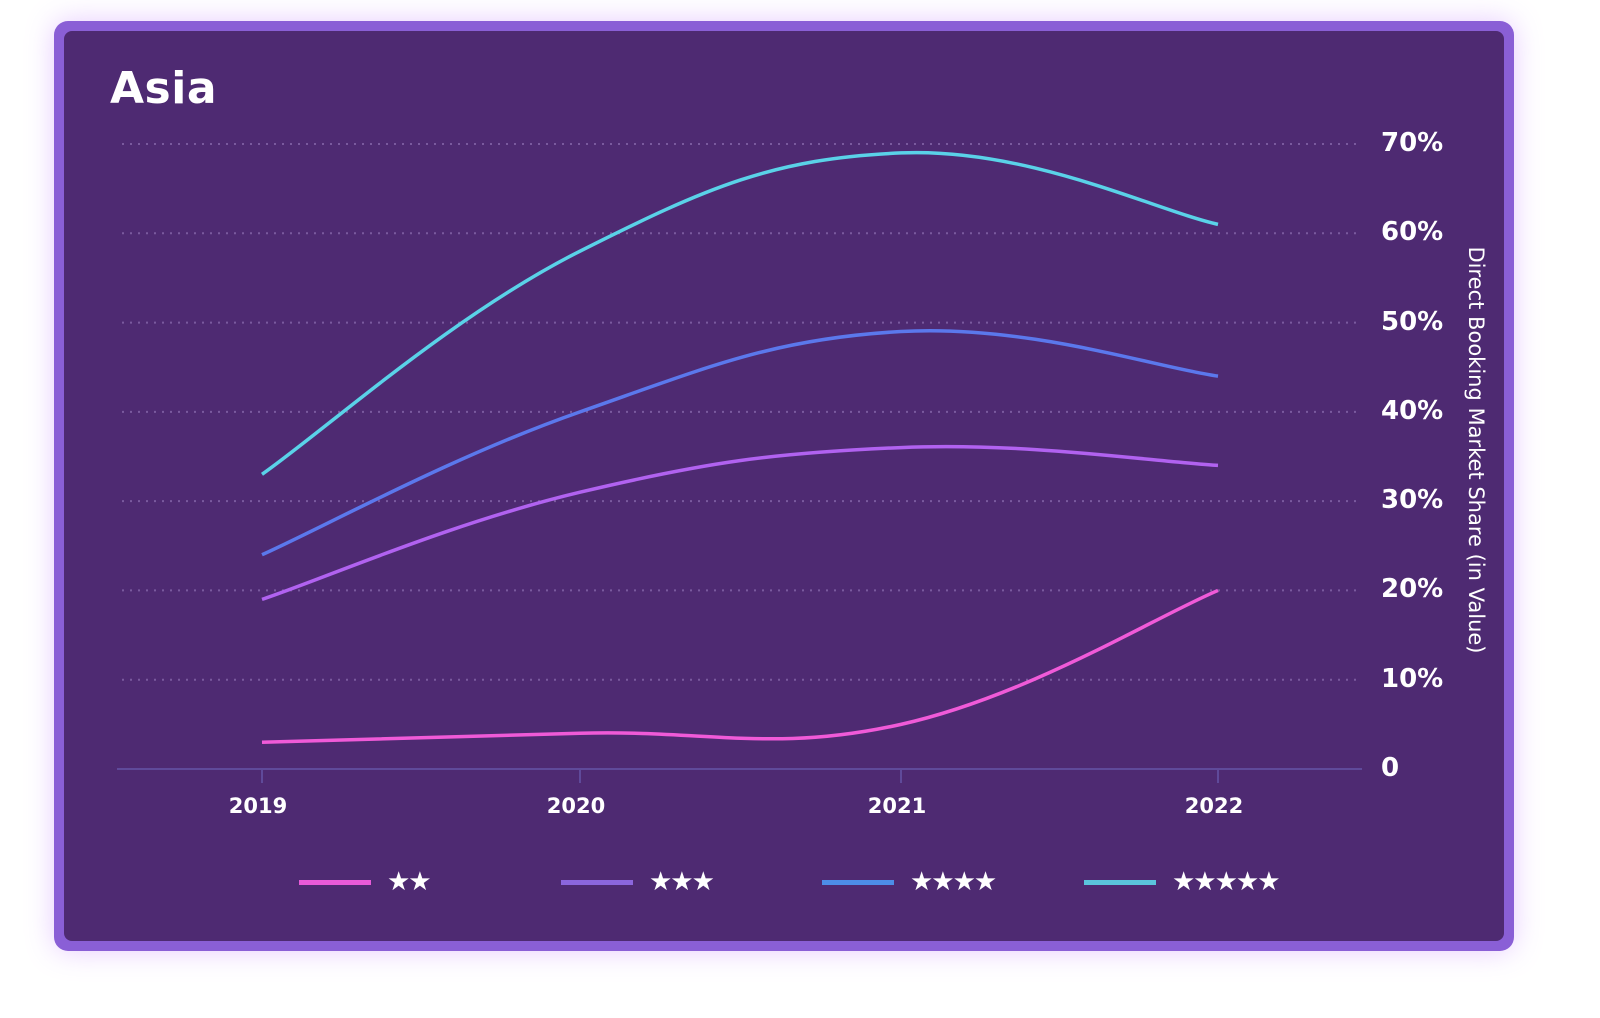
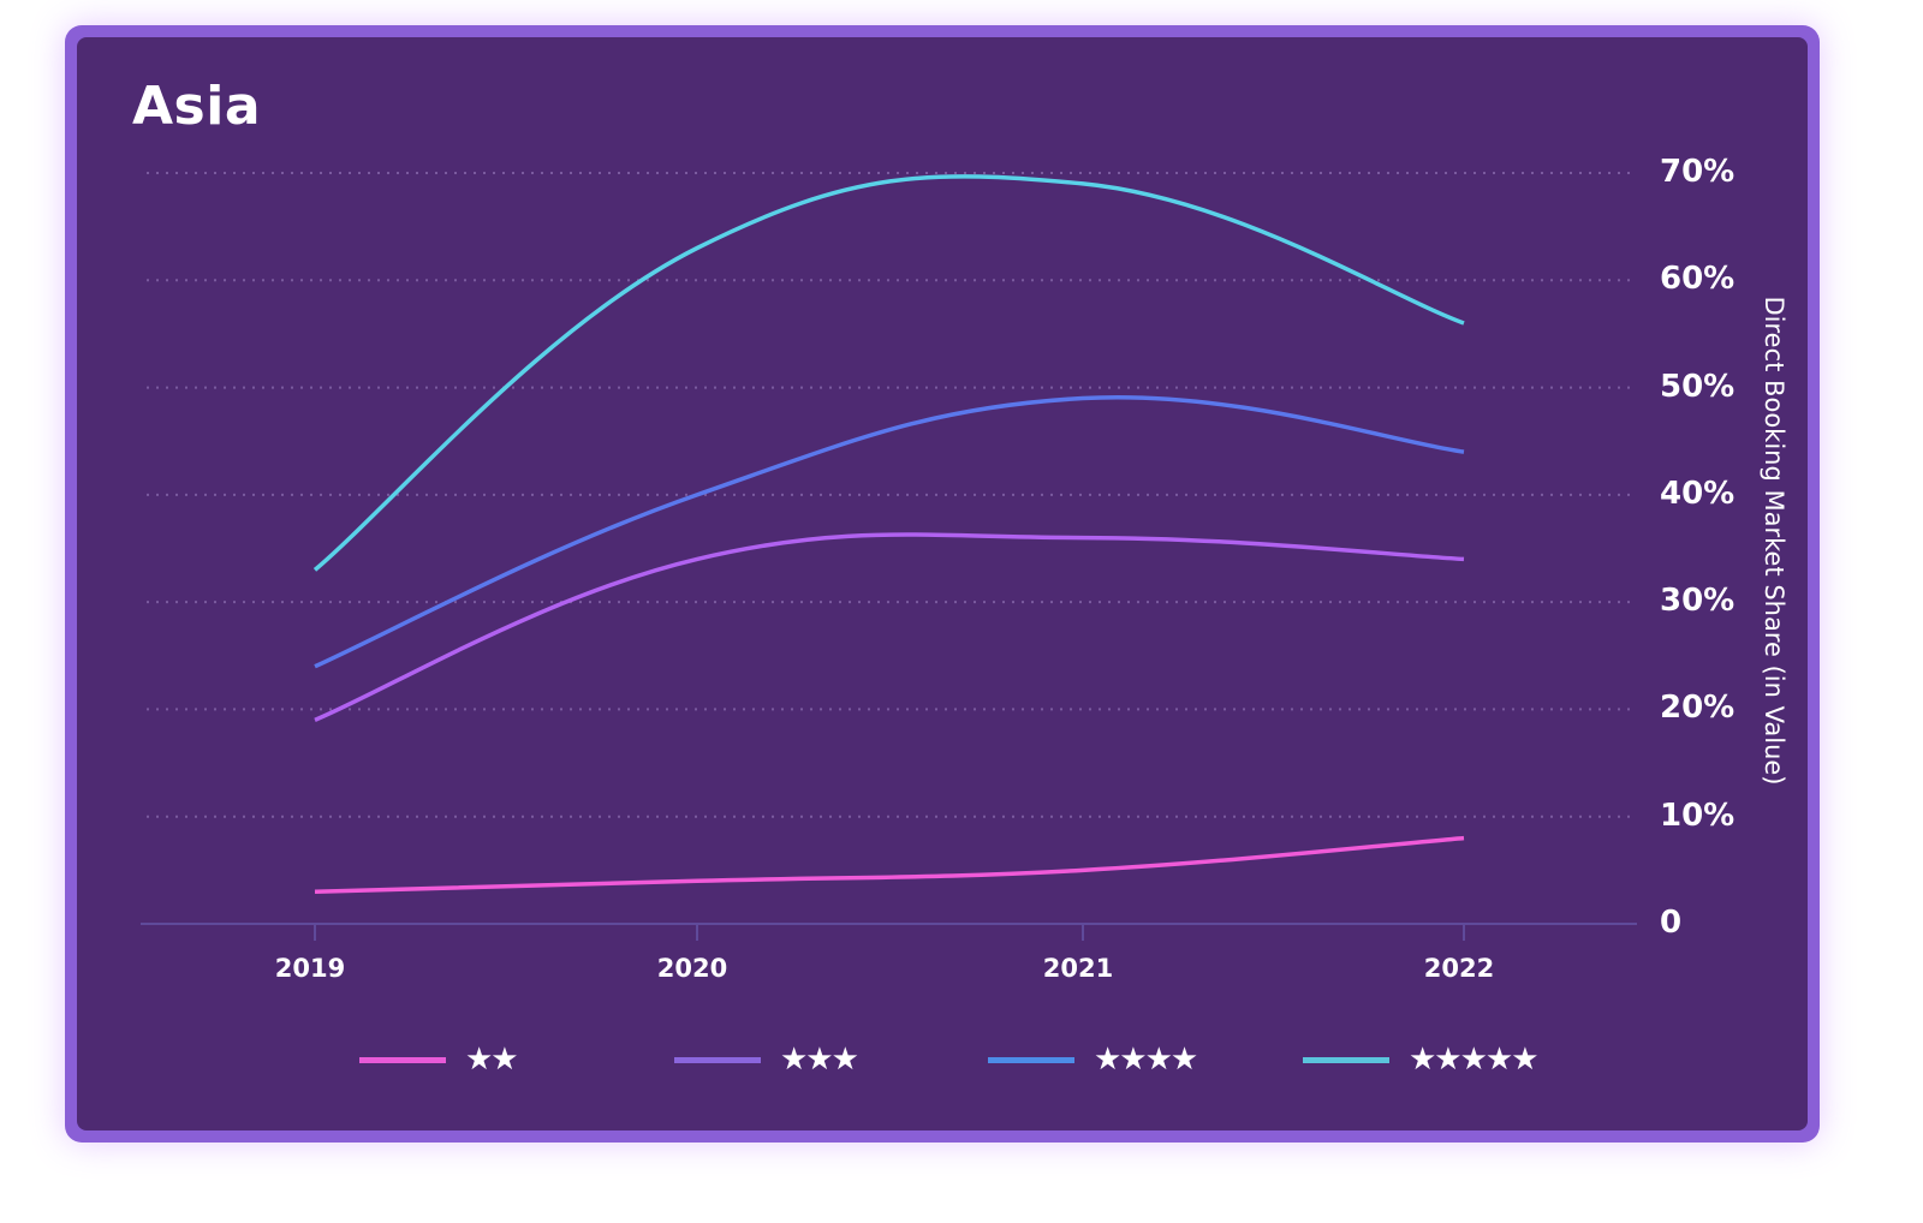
★★★/2020: 31% -> 34%
★★★★★/2020: 58% -> 63%
★★/2022: 20% -> 8%
★★★★★/2022: 61% -> 56%
